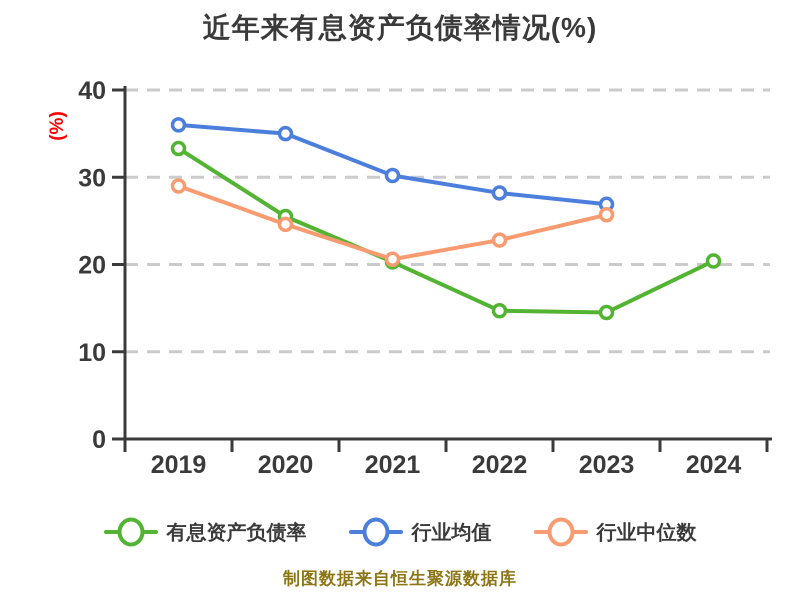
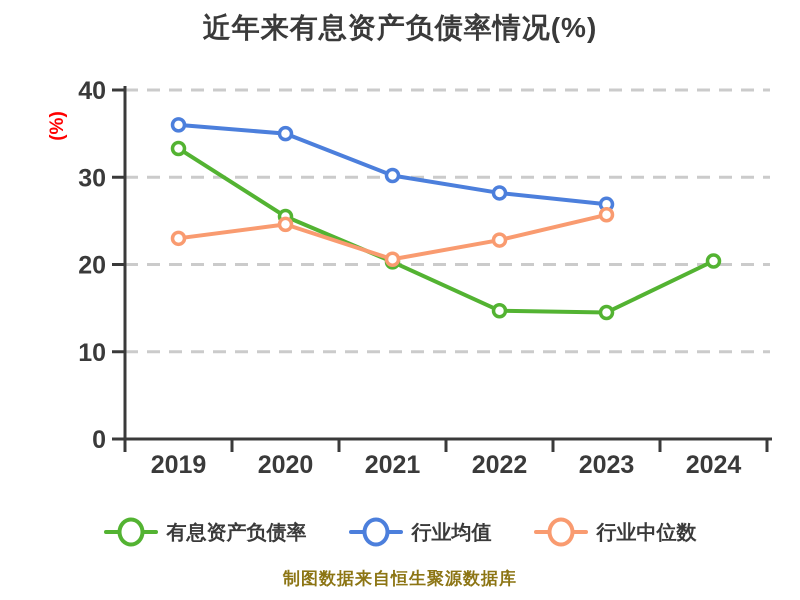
行业中位数/2019: 29 -> 23
